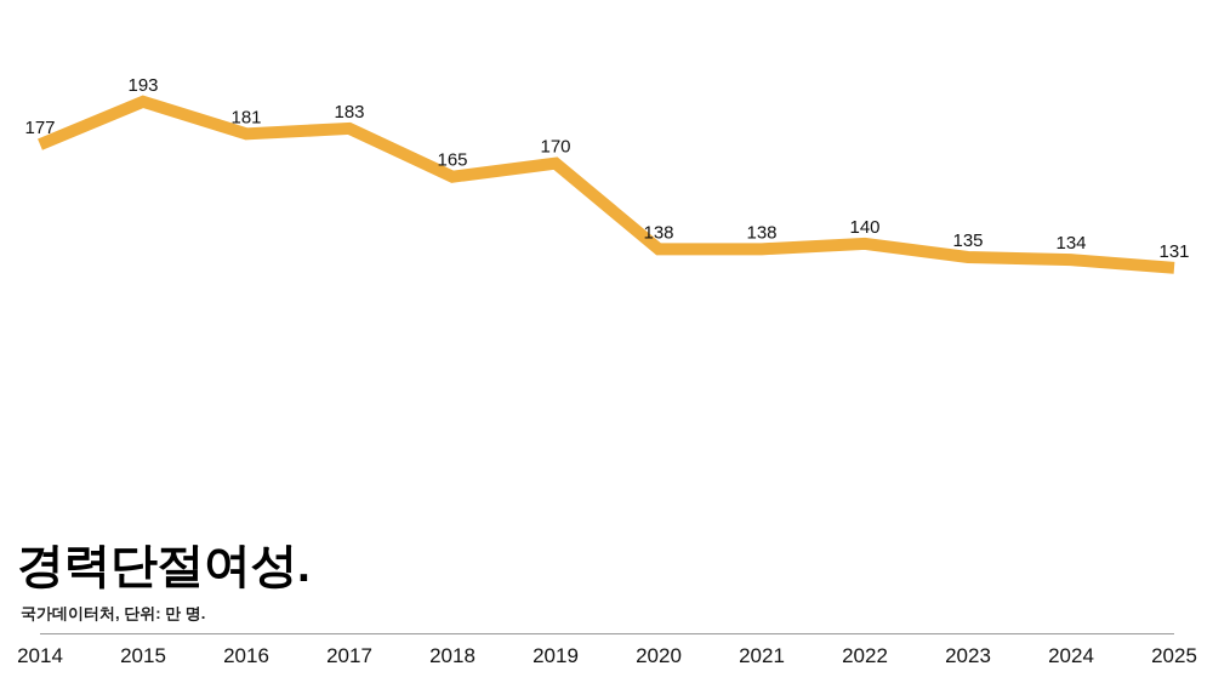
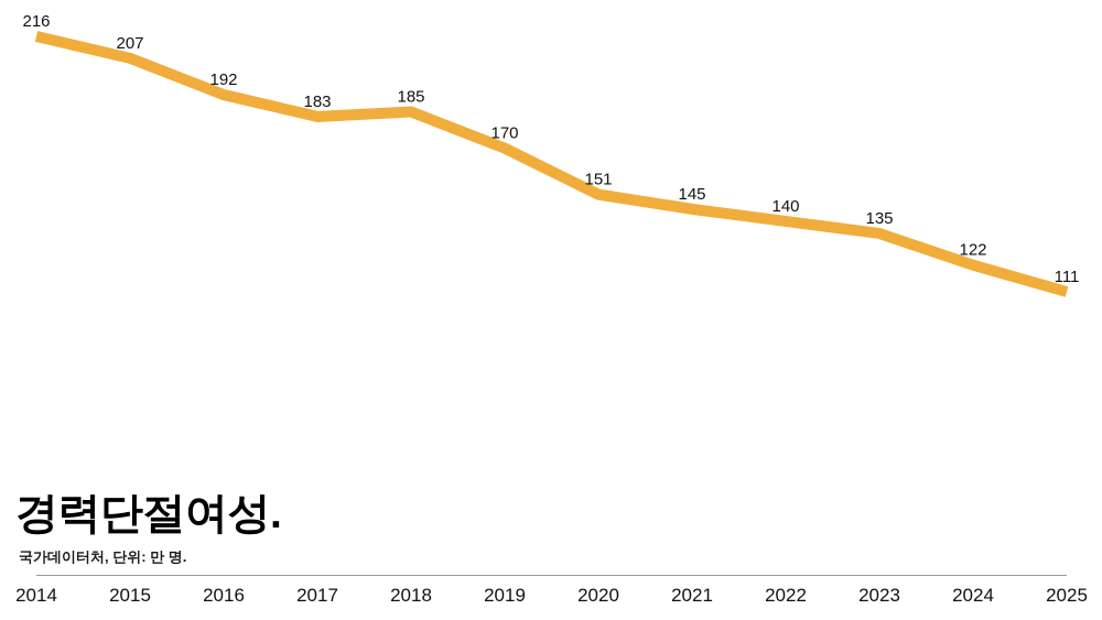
2014: 177 -> 216
2015: 193 -> 207
2016: 181 -> 192
2018: 165 -> 185
2020: 138 -> 151
2021: 138 -> 145
2024: 134 -> 122
2025: 131 -> 111
